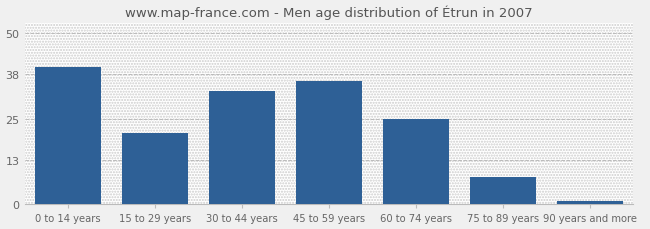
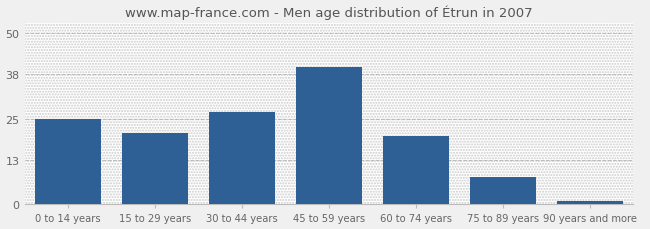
0 to 14 years: 40 -> 25
30 to 44 years: 33 -> 27
45 to 59 years: 36 -> 40
60 to 74 years: 25 -> 20
